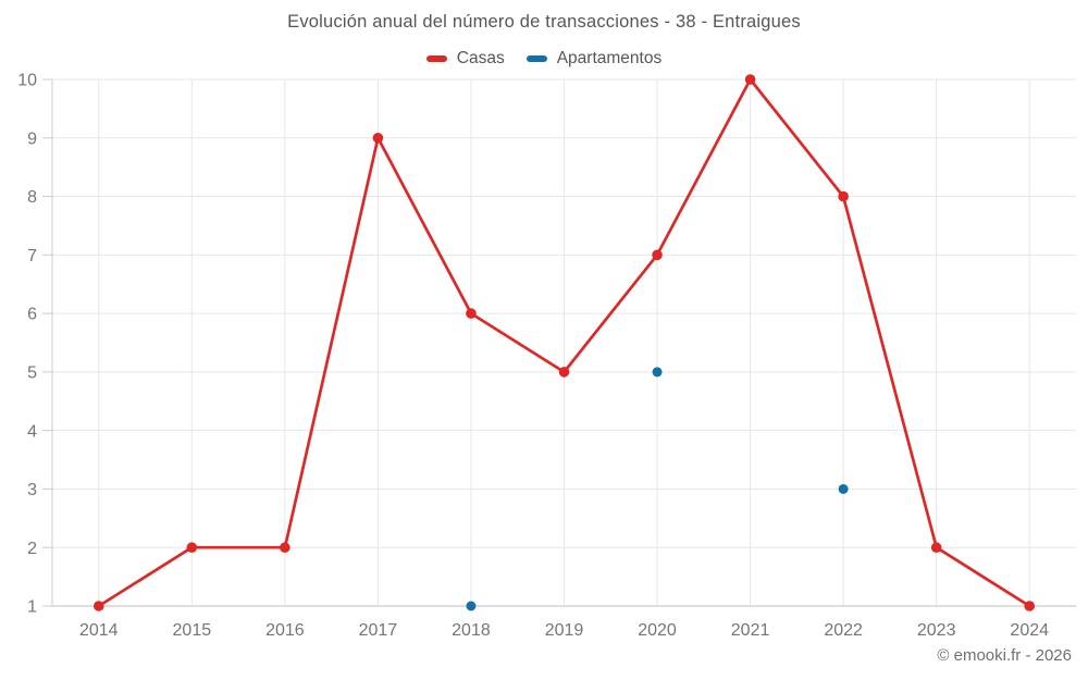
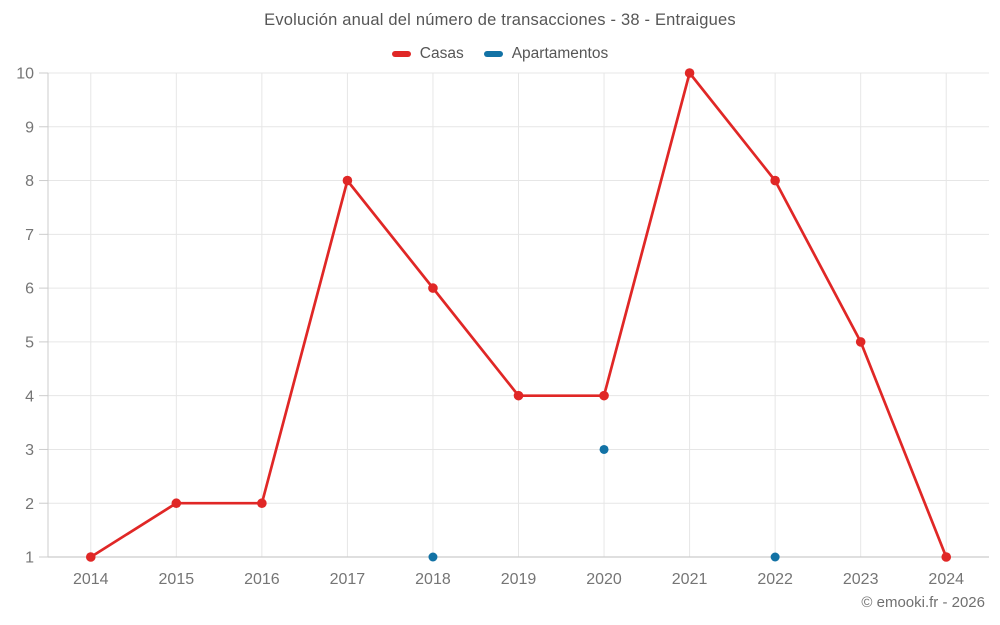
Casas/2017: 9 -> 8
Casas/2019: 5 -> 4
Casas/2020: 7 -> 4
Apartamentos/2020: 5 -> 3
Apartamentos/2022: 3 -> 1
Casas/2023: 2 -> 5
